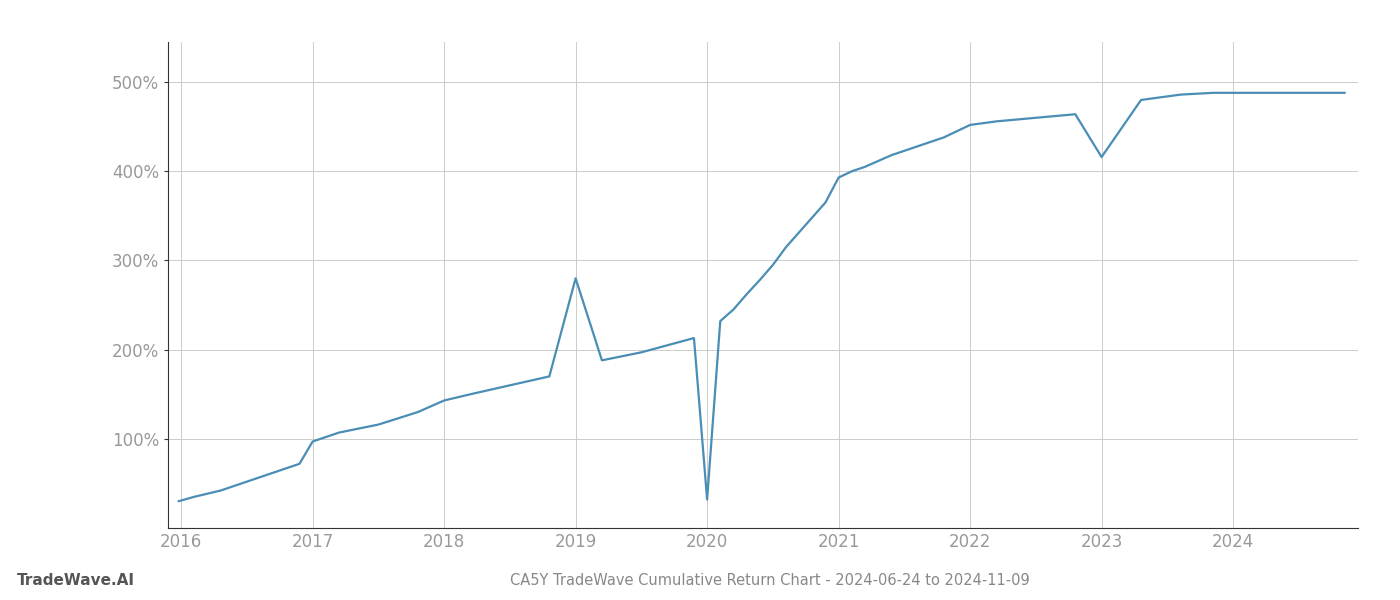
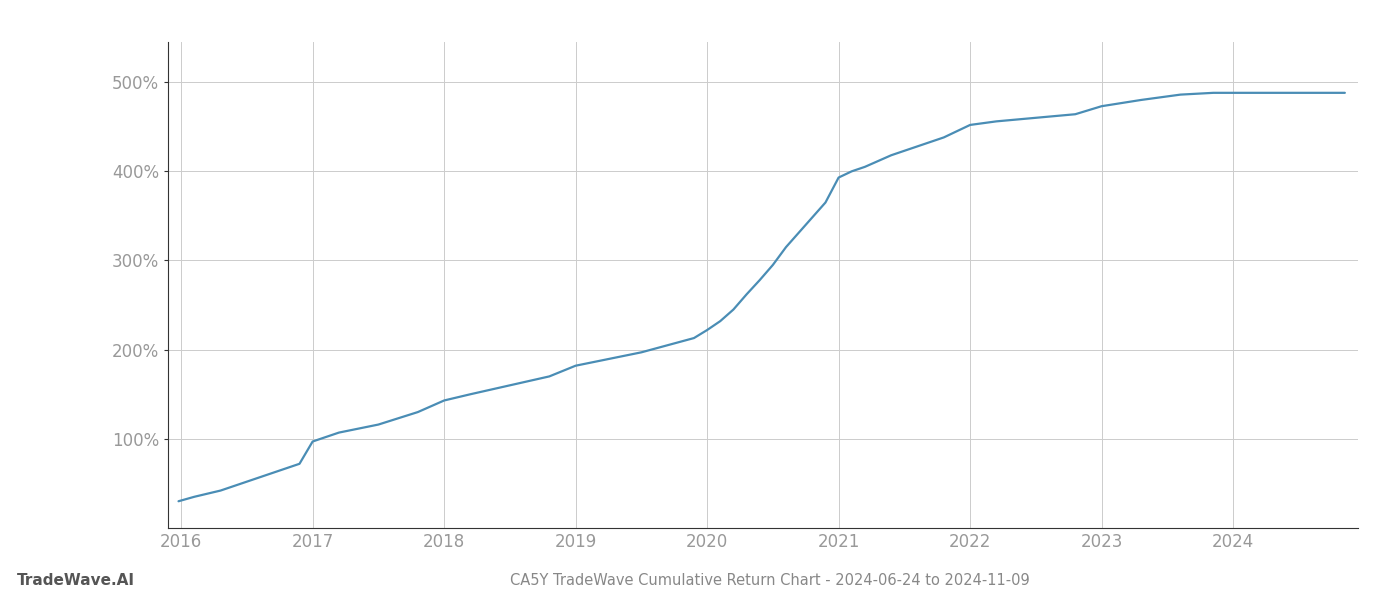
2019: 280% -> 182%
2020: 32% -> 222%
2023: 416% -> 473%
